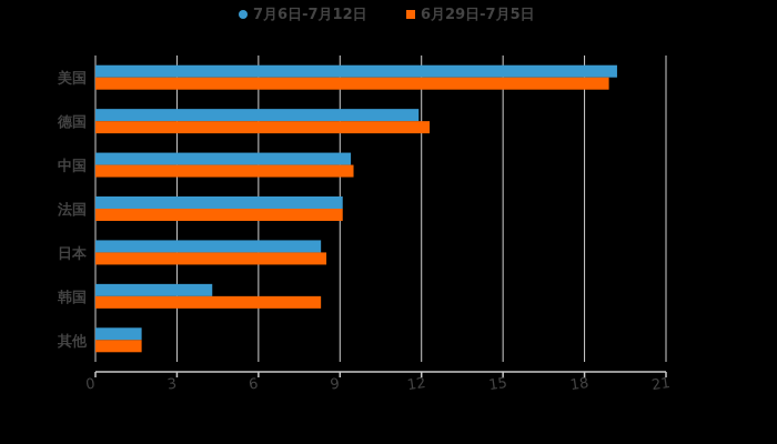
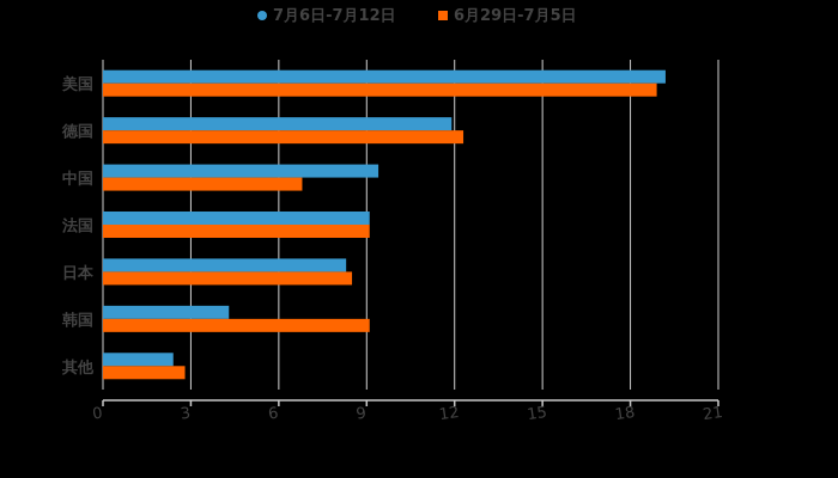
6月29日-7月5日/中国: 9.5 -> 6.8
6月29日-7月5日/韩国: 8.3 -> 9.1
7月6日-7月12日/其他: 1.7 -> 2.4
6月29日-7月5日/其他: 1.7 -> 2.8
